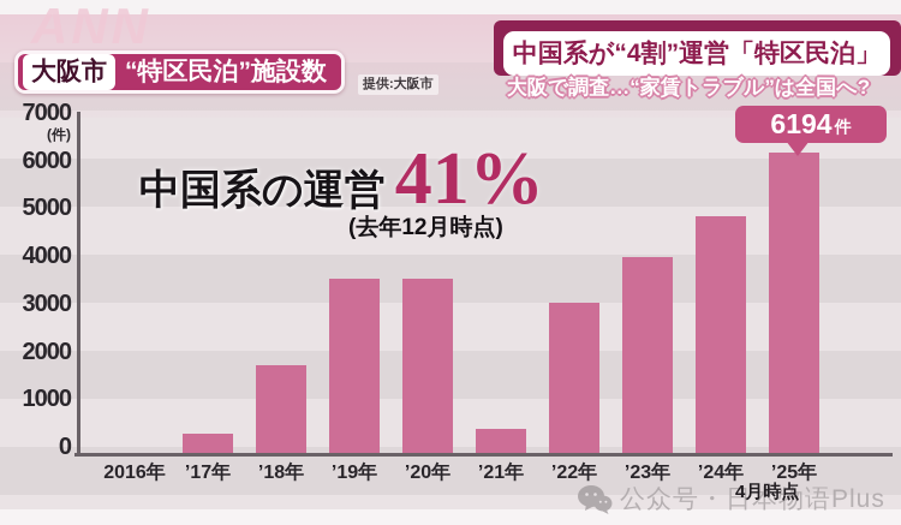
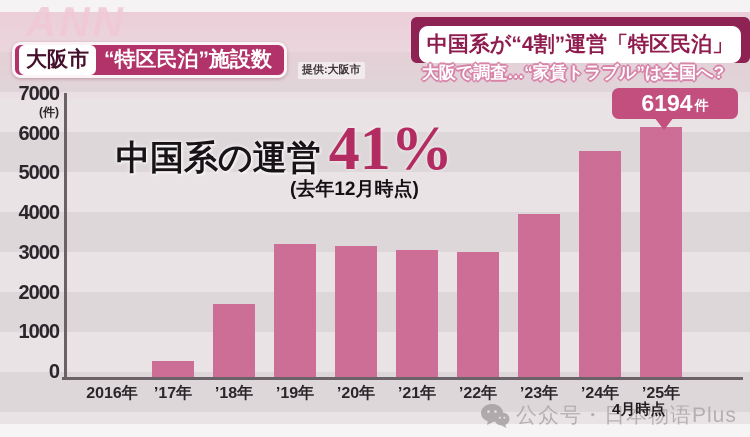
’19年: 3600 -> 3300
’20年: 3600 -> 3200
’21年: 500 -> 3200
’24年: 4900 -> 5600
